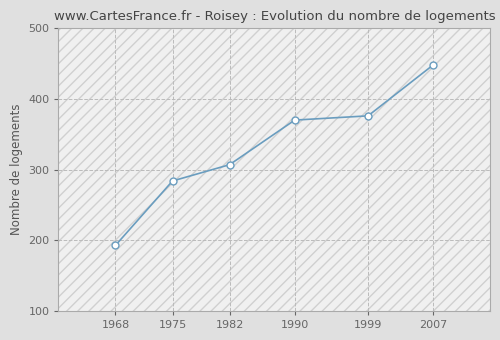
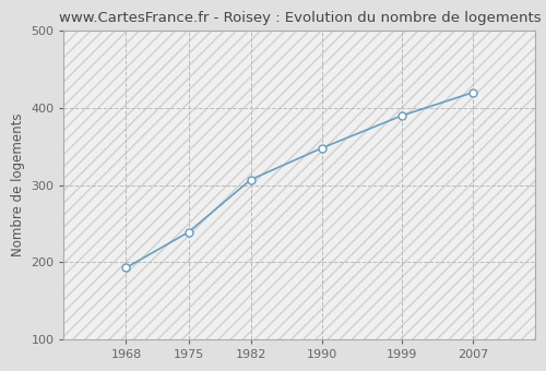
1975: 284 -> 239
1990: 370 -> 348
1999: 376 -> 390
2007: 448 -> 420
